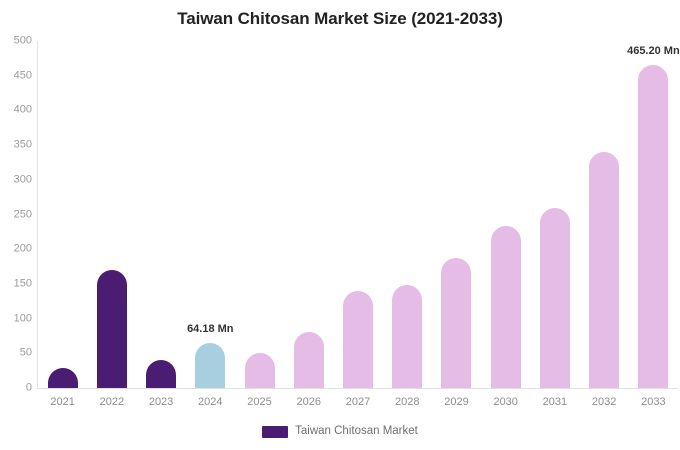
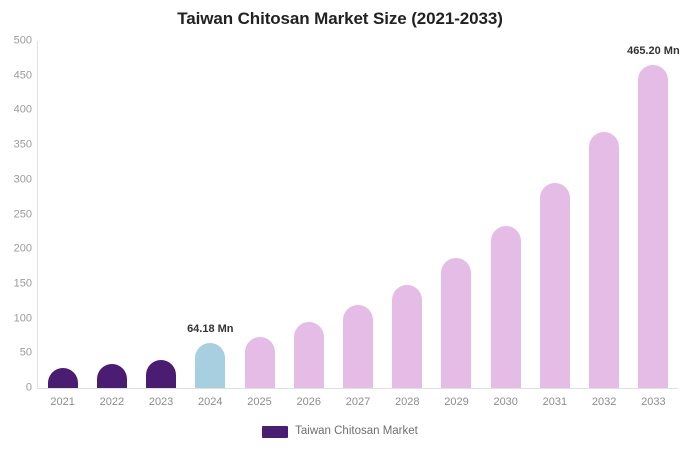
2022: 170 -> 40
2025: 50 -> 70
2026: 80 -> 100
2027: 140 -> 120
2031: 260 -> 300
2032: 340 -> 370
